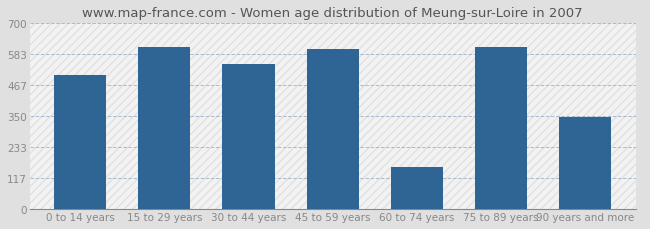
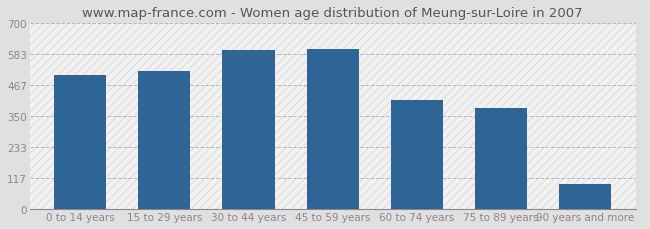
15 to 29 years: 610 -> 520
30 to 44 years: 545 -> 600
60 to 74 years: 160 -> 410
75 to 89 years: 610 -> 380
90 years and more: 345 -> 95
